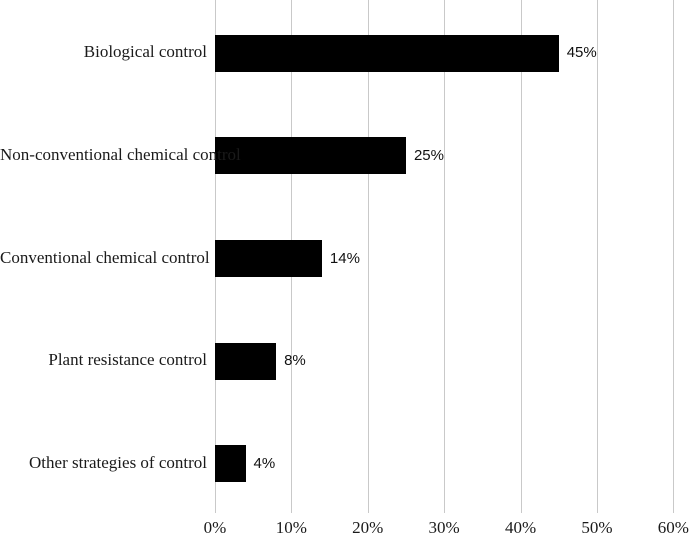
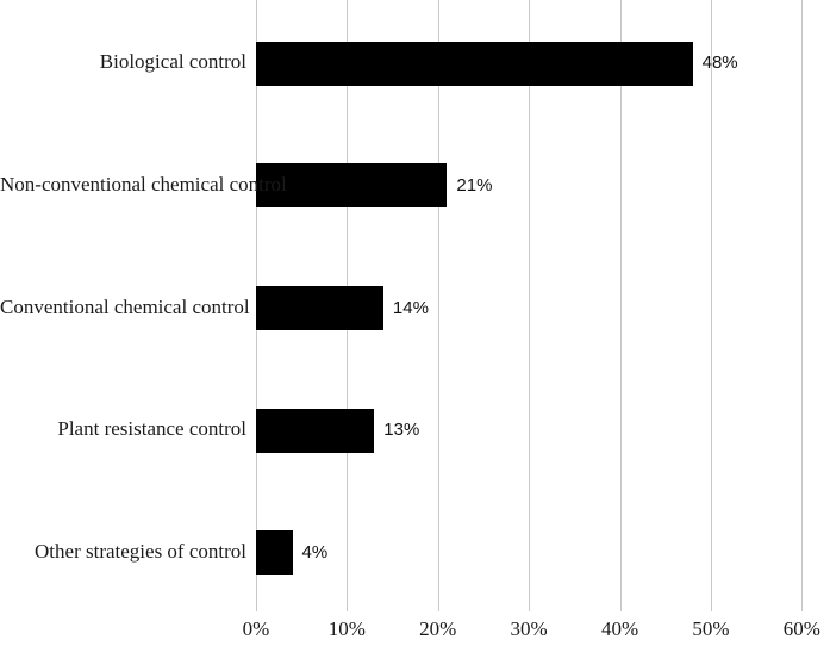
Biological control: 45% -> 48%
Non-conventional chemical control: 25% -> 21%
Plant resistance control: 8% -> 13%
